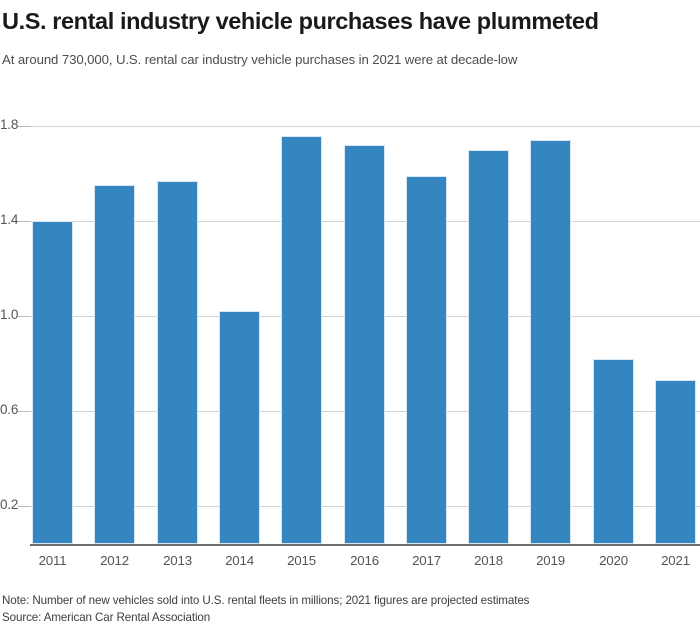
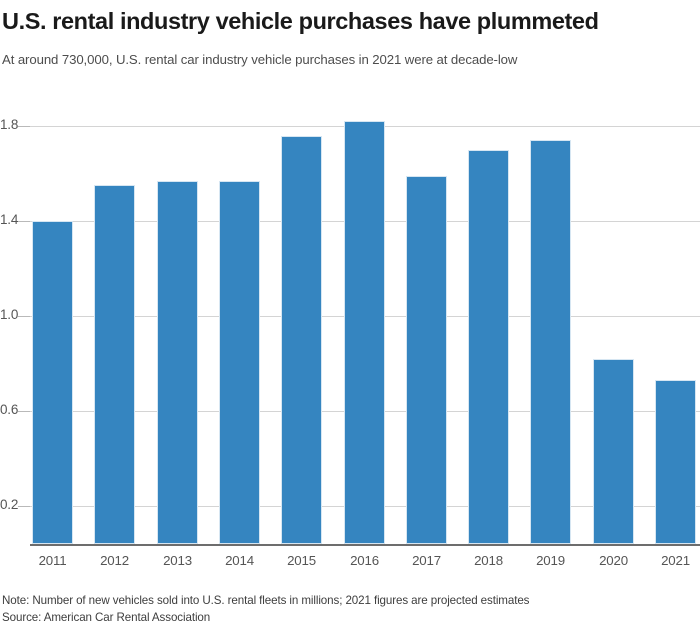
2014: 1.02 -> 1.57
2016: 1.72 -> 1.82
